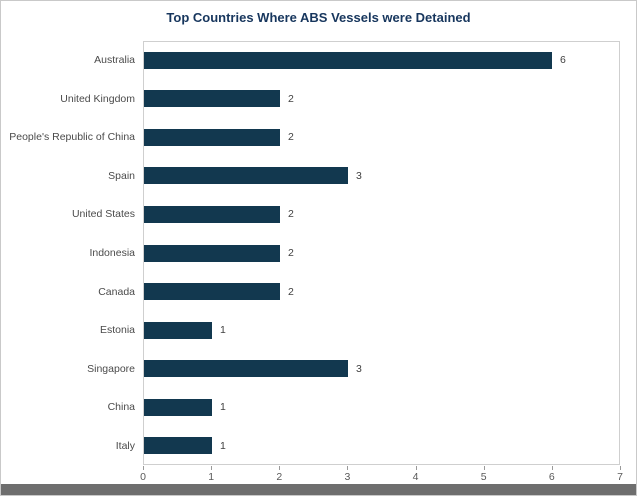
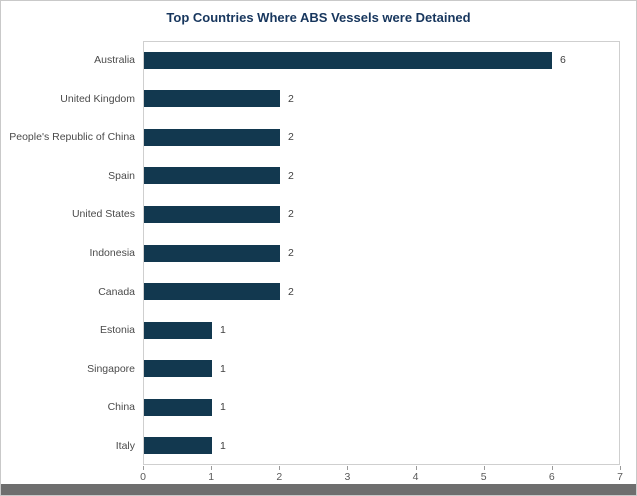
Spain: 3 -> 2
Singapore: 3 -> 1
